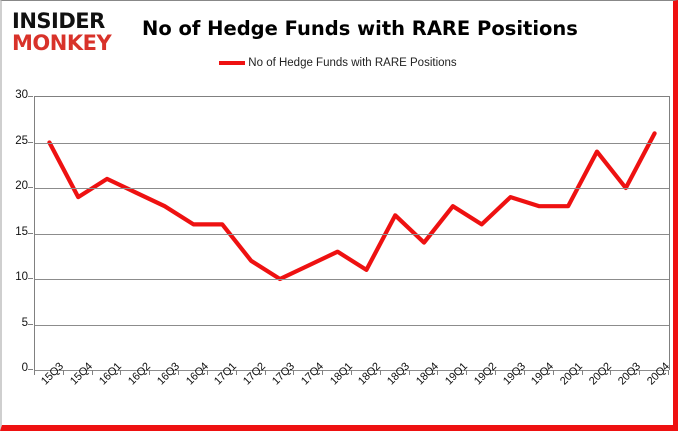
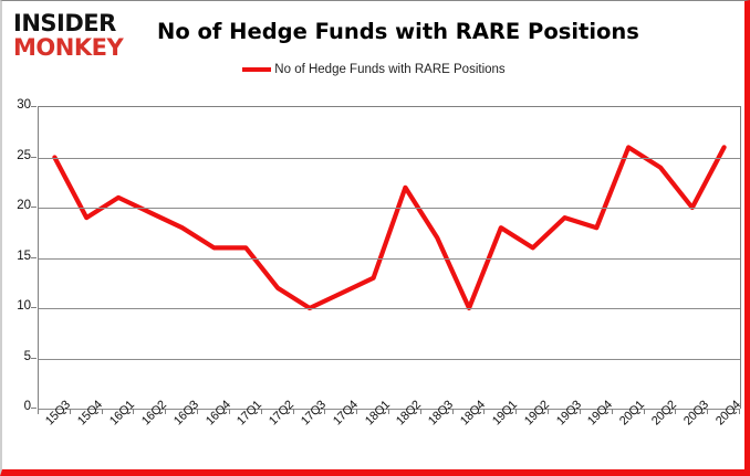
18Q2: 11 -> 22
18Q4: 14 -> 10
20Q1: 18 -> 26
